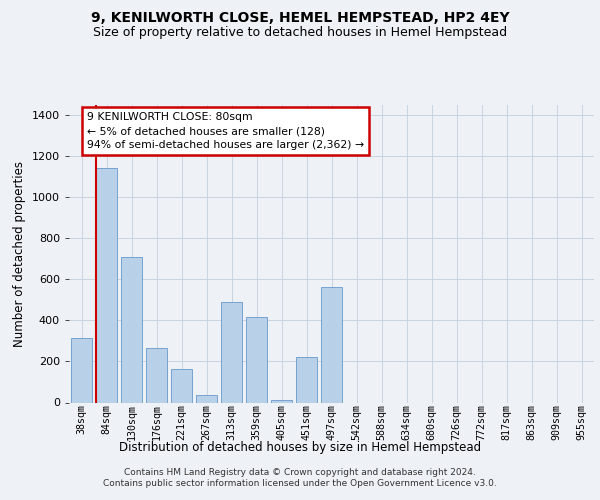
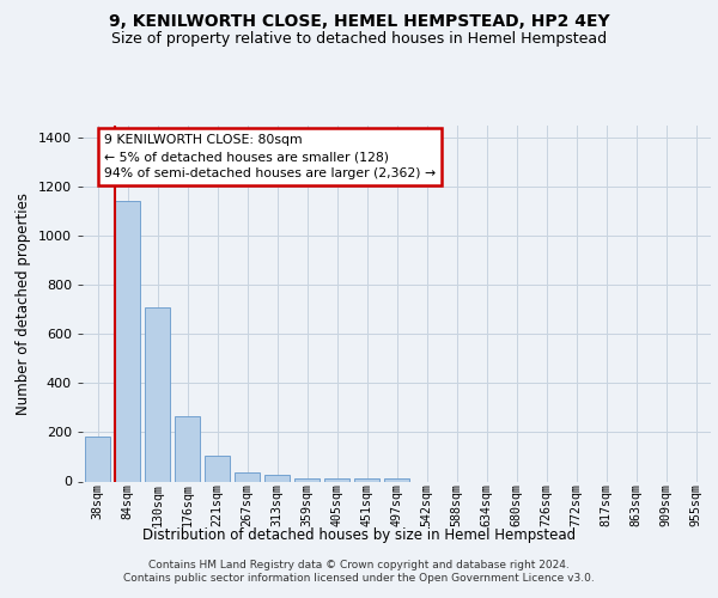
38sqm: 315 -> 185
221sqm: 165 -> 105
313sqm: 490 -> 28
359sqm: 415 -> 14
451sqm: 220 -> 14
497sqm: 565 -> 14
